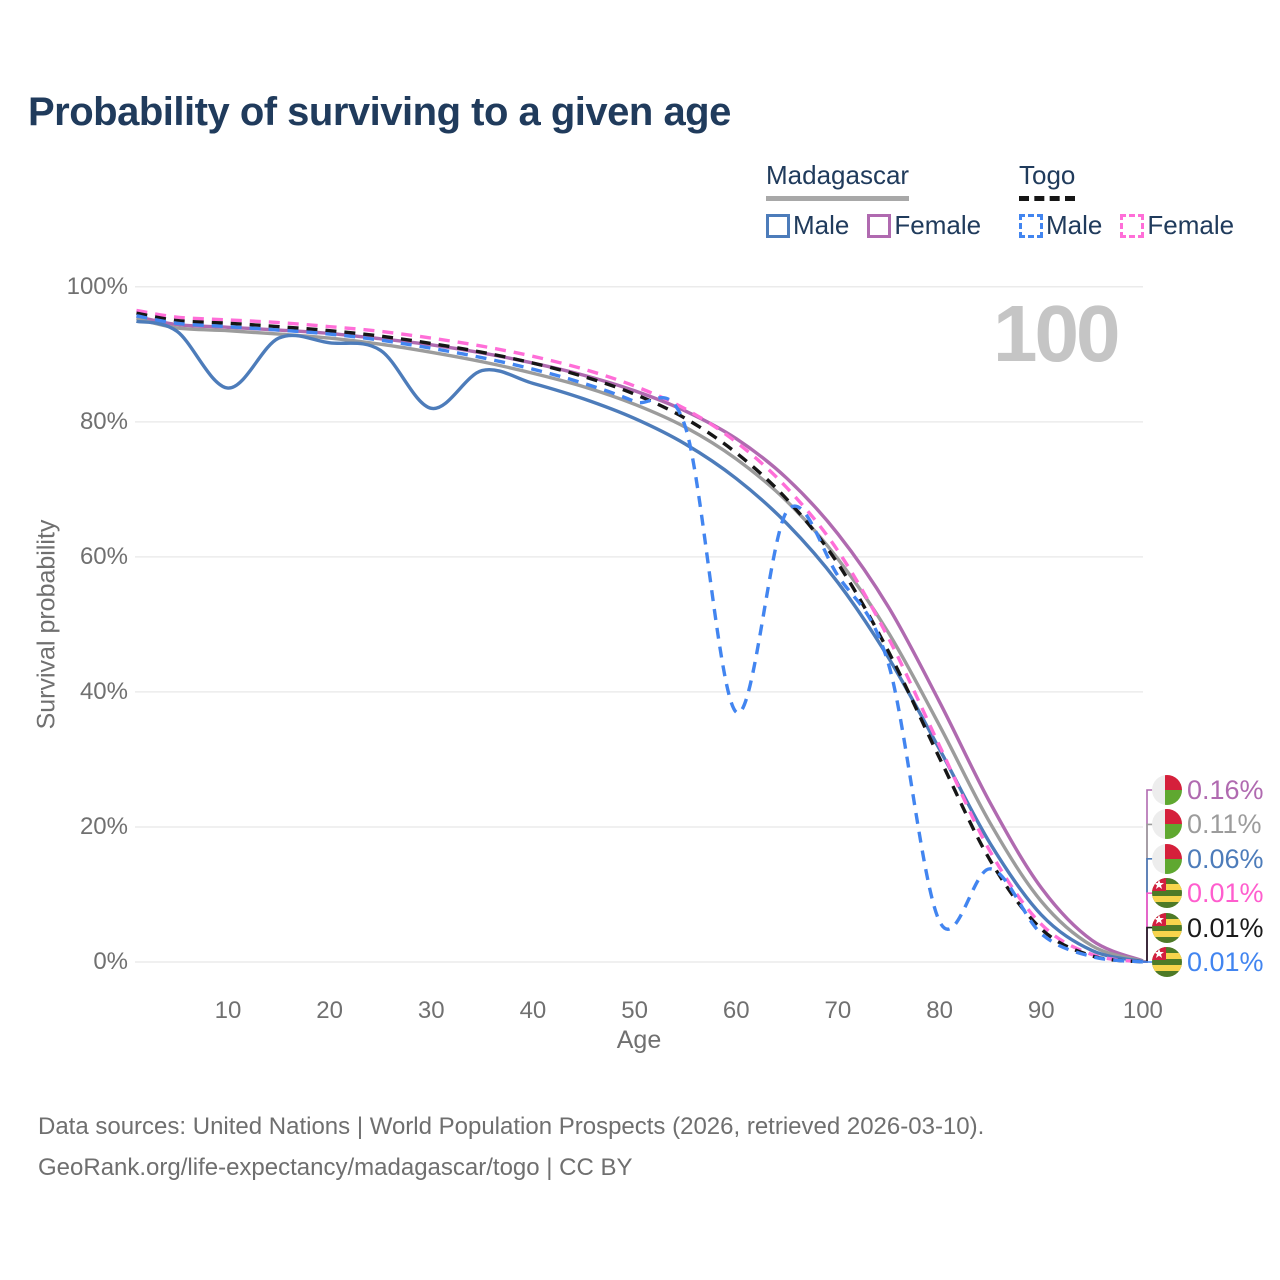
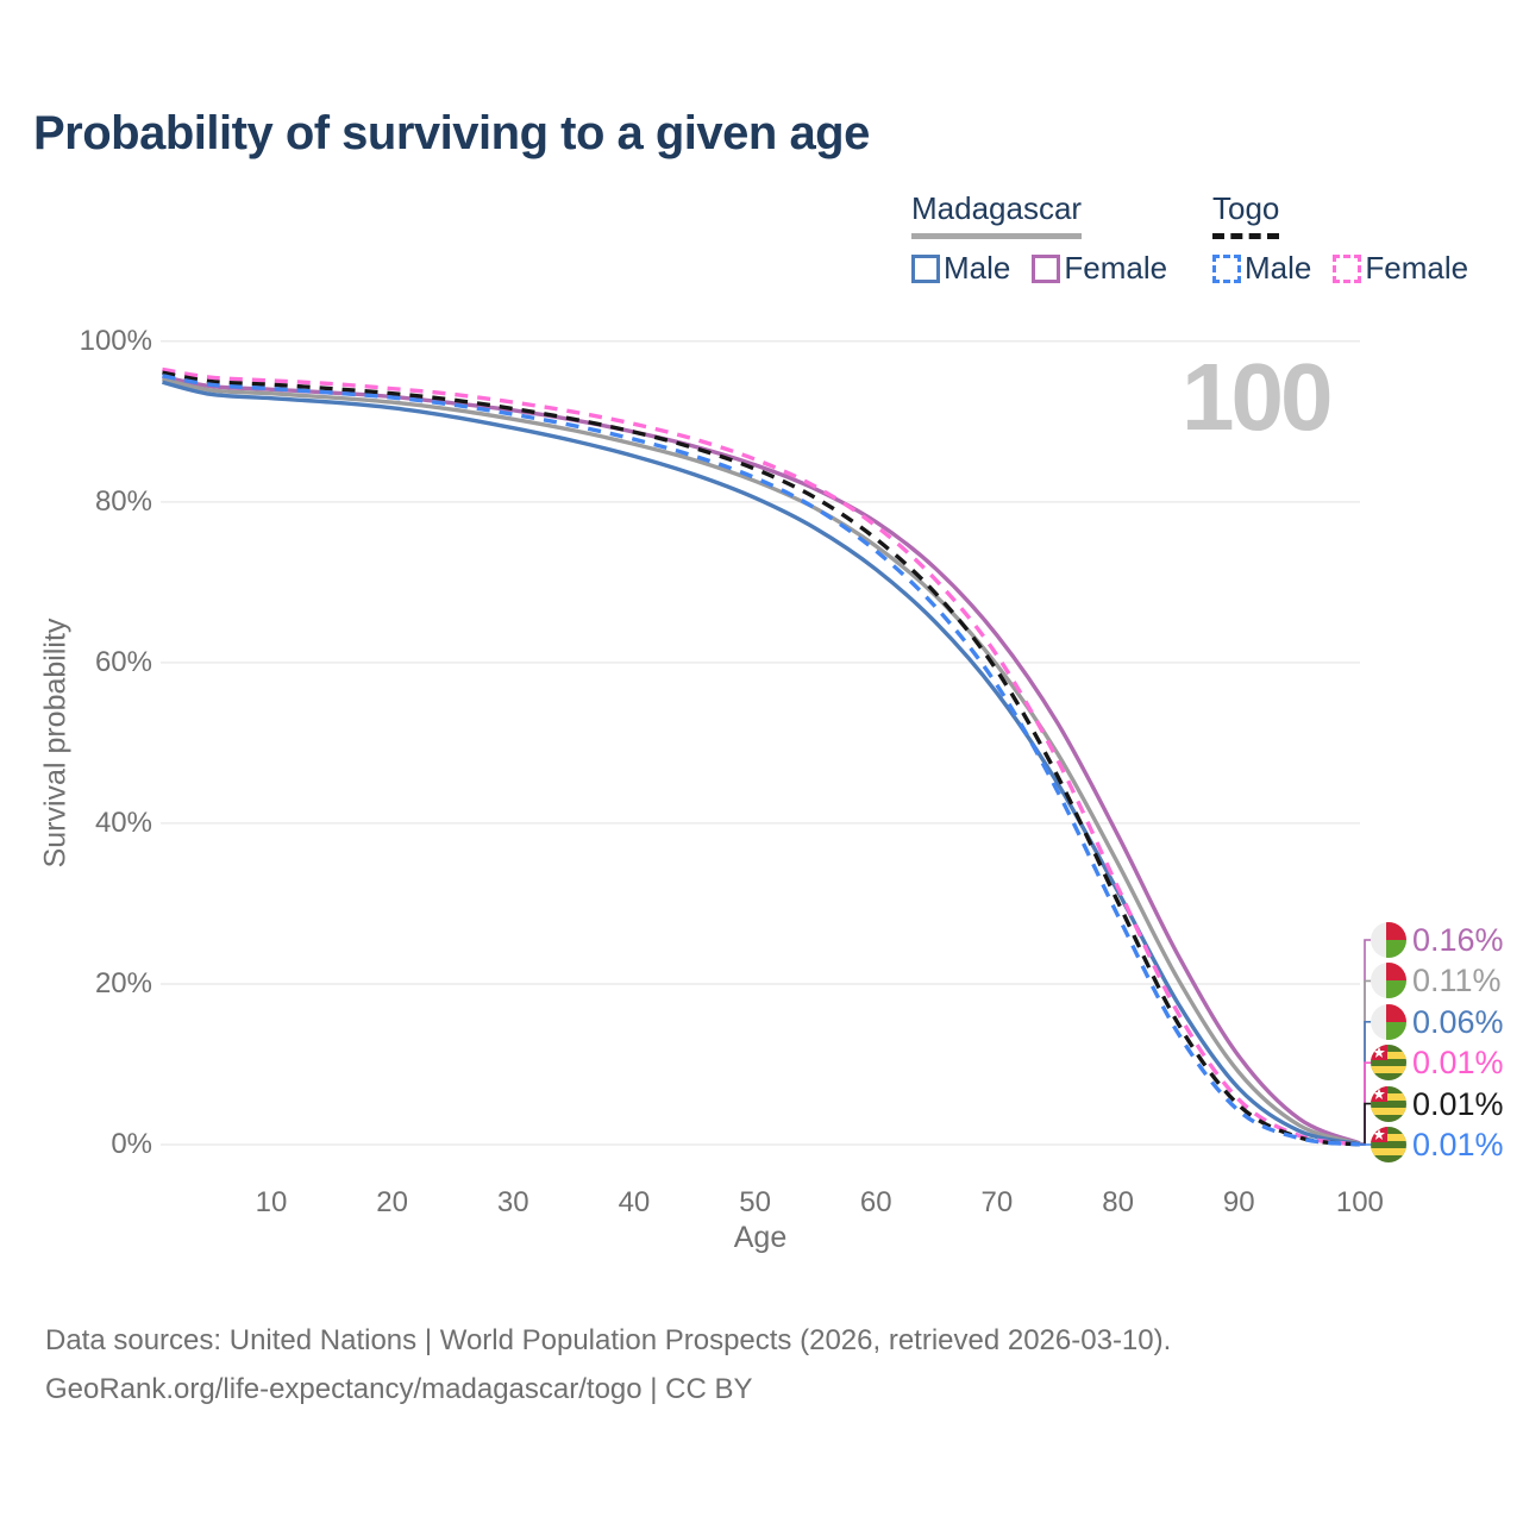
Madagascar Male/10: 85% -> 93%
Madagascar Male/30: 82% -> 89%
Togo Male/60: 37% -> 74%
Togo Male/80: 6% -> 28%
